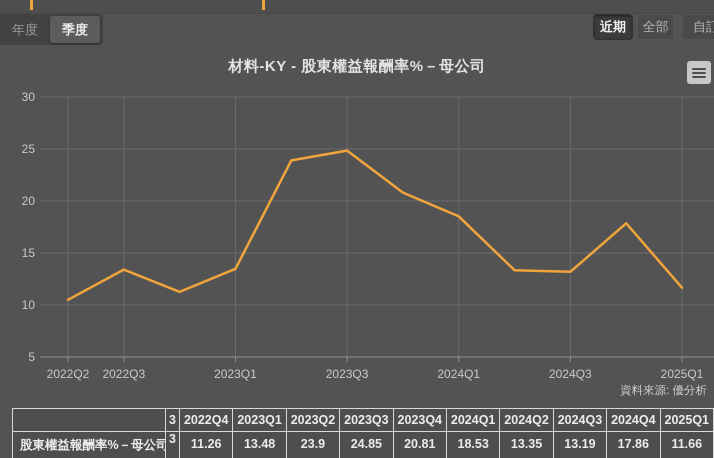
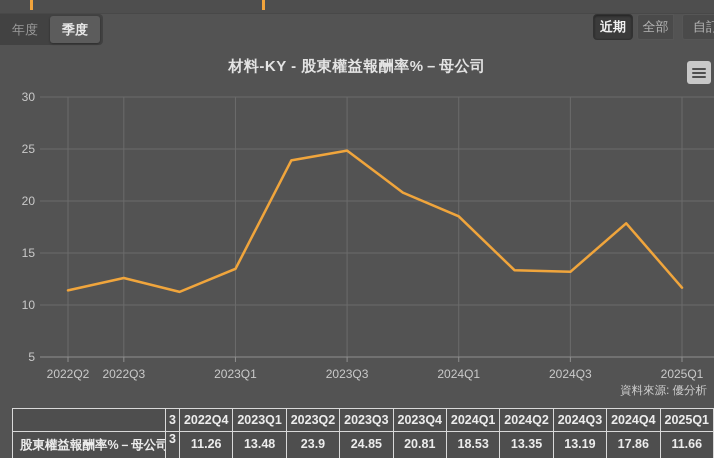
2022Q2: 10.5 -> 11.4
2022Q3: 13.4 -> 12.6
